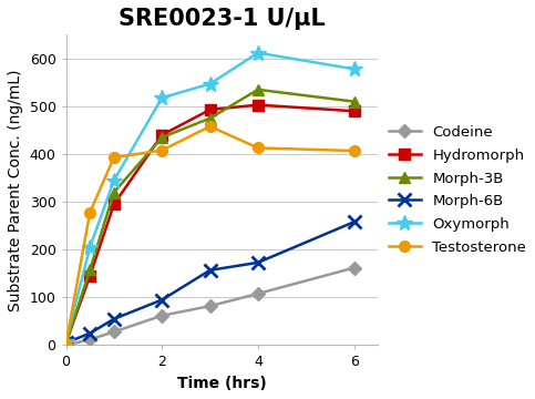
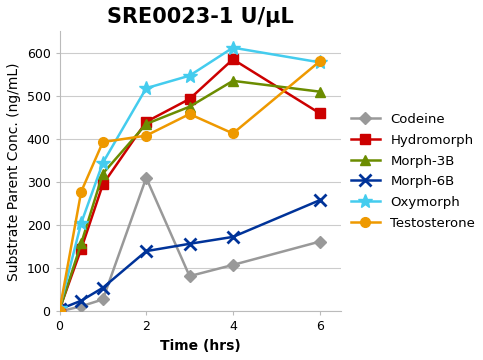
Codeine/2: 62 -> 310
Morph-6B/2: 95 -> 140
Hydromorph/4: 503 -> 585
Hydromorph/6: 490 -> 460
Testosterone/6: 407 -> 580
